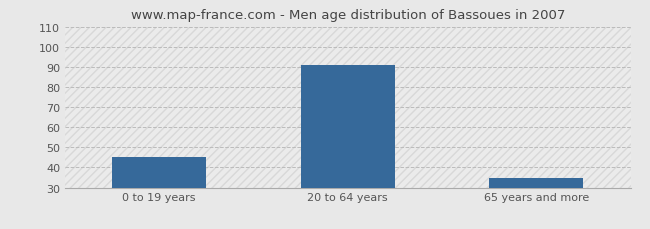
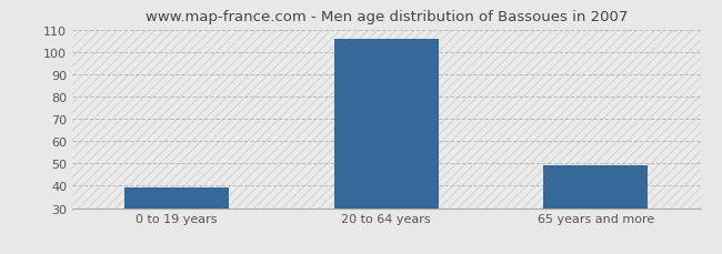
0 to 19 years: 45 -> 39
20 to 64 years: 91 -> 106
65 years and more: 35 -> 49
